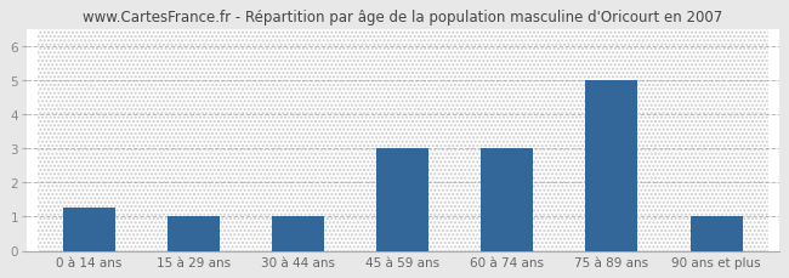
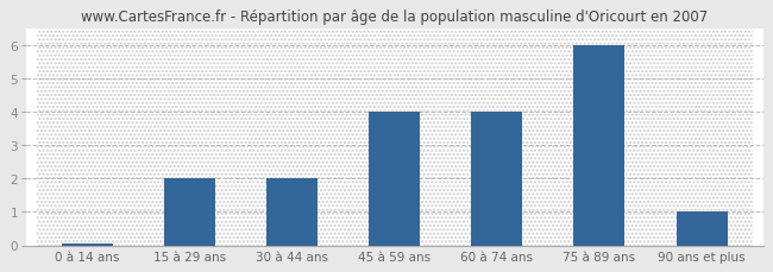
0 à 14 ans: 1.25 -> 0.05
15 à 29 ans: 1.00 -> 2.00
30 à 44 ans: 1.00 -> 2.00
45 à 59 ans: 3.00 -> 4.00
60 à 74 ans: 3.00 -> 4.00
75 à 89 ans: 5.00 -> 6.00
